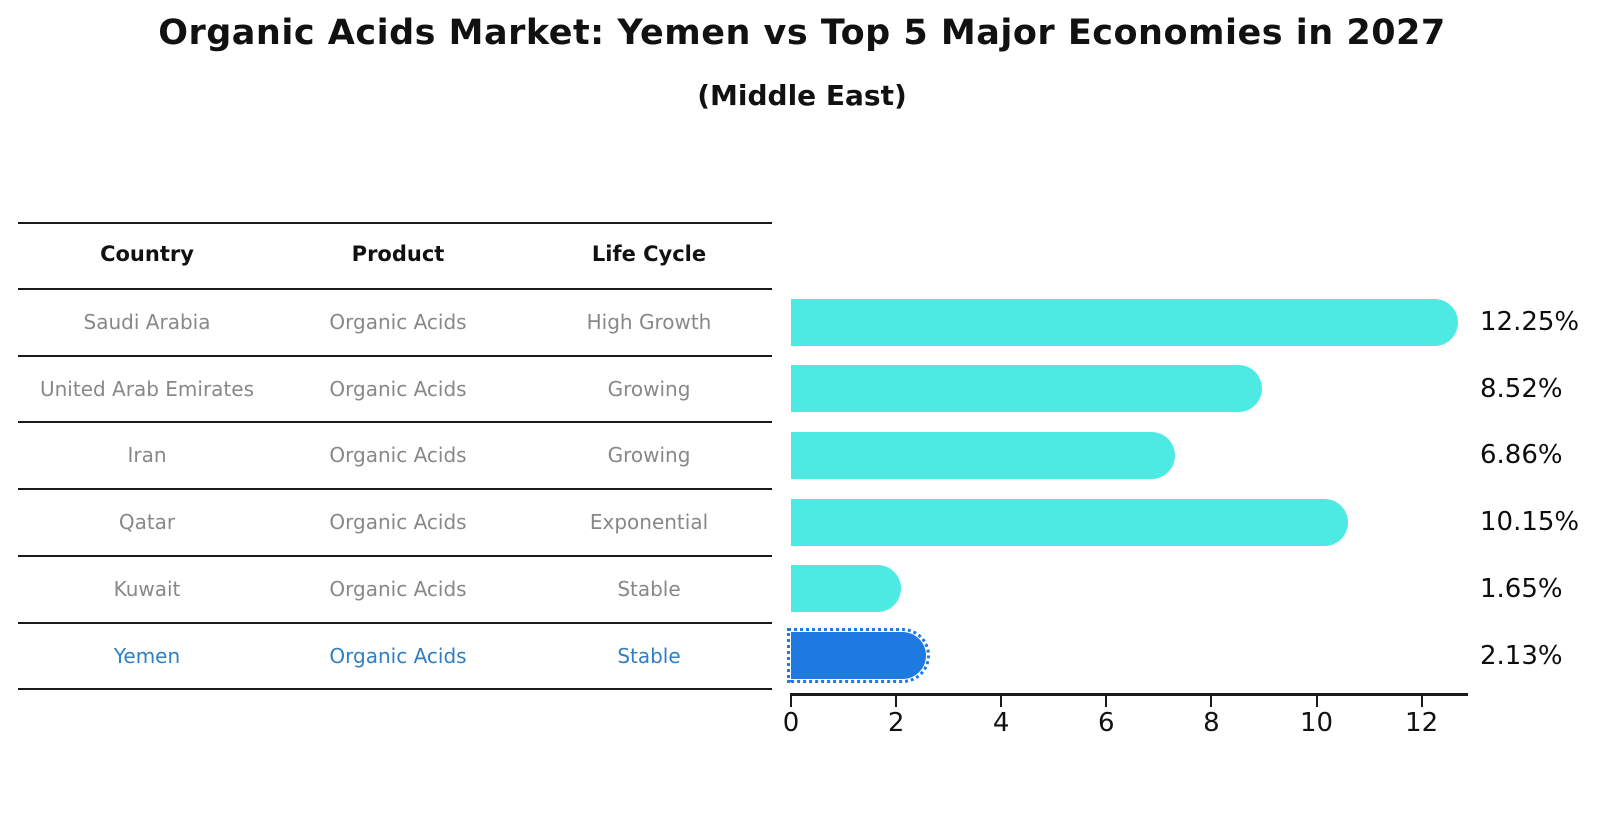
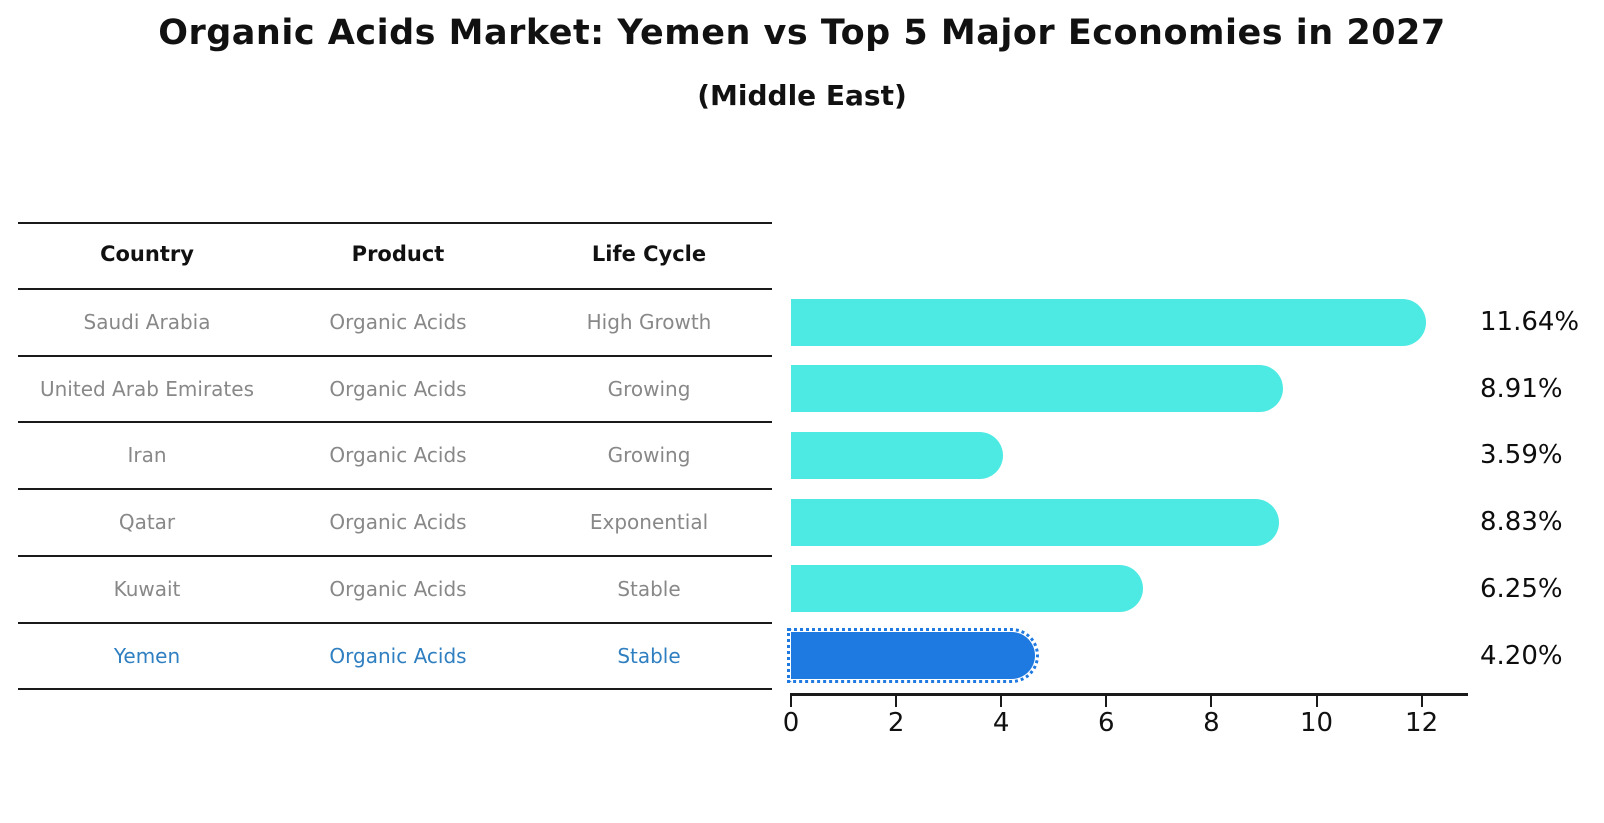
Saudi Arabia: 12.25% -> 11.64%
United Arab Emirates: 8.52% -> 8.91%
Iran: 6.86% -> 3.59%
Qatar: 10.15% -> 8.83%
Kuwait: 1.65% -> 6.25%
Yemen: 2.13% -> 4.20%
